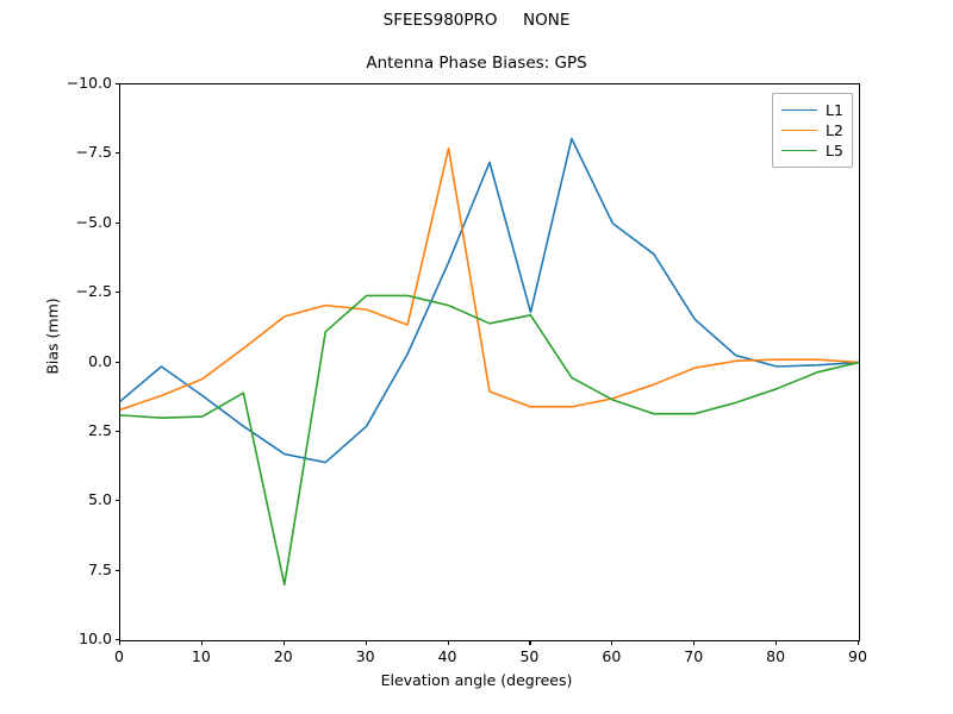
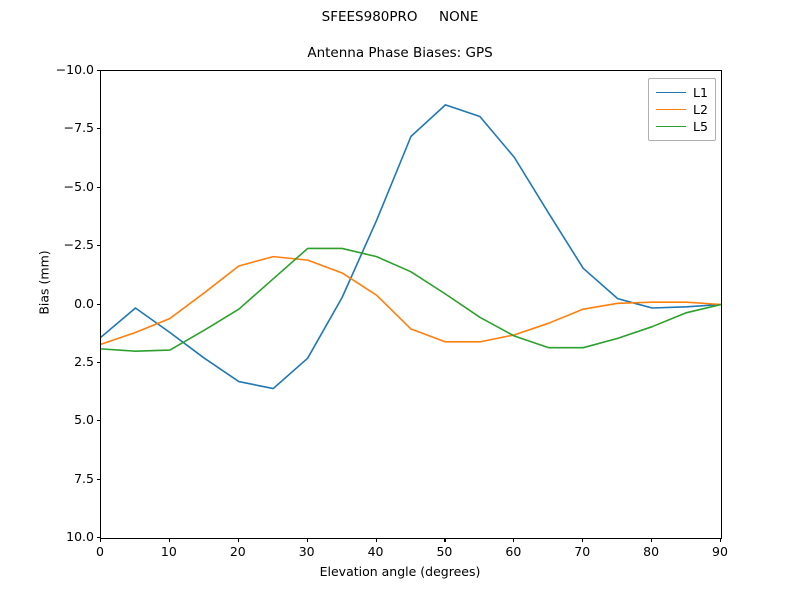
L5/20: -8.0 -> -0.2
L2/40: 7.7 -> 0.4
L1/50: 1.8 -> 8.6
L5/50: 1.7 -> 0.5
L1/60: 5.0 -> 6.3
